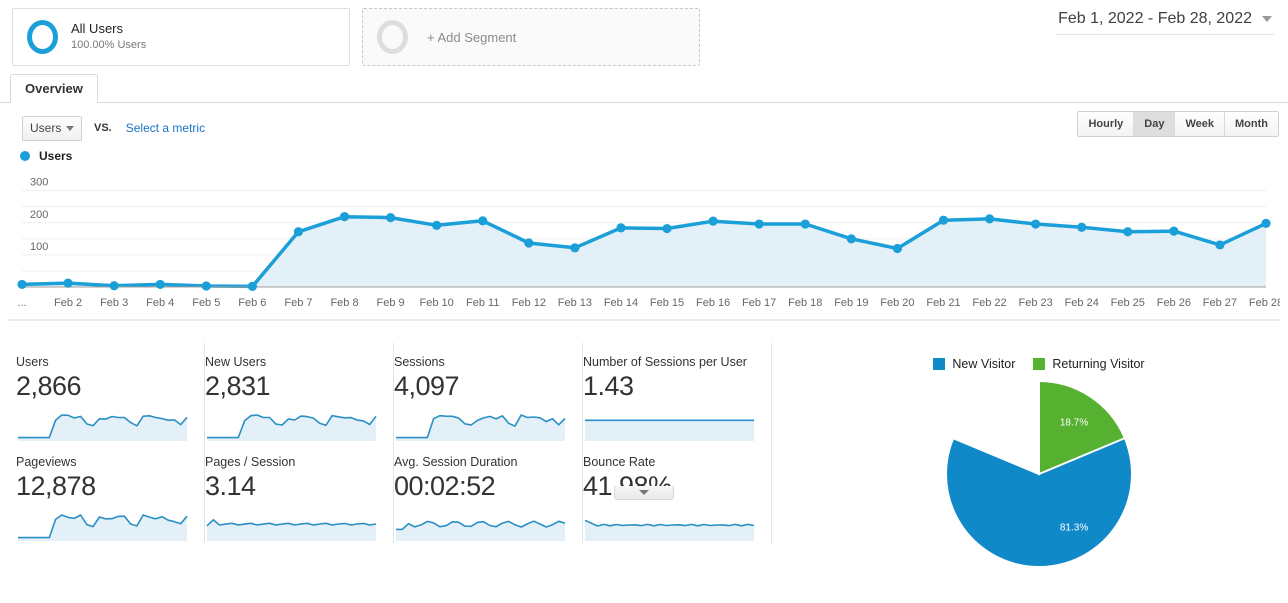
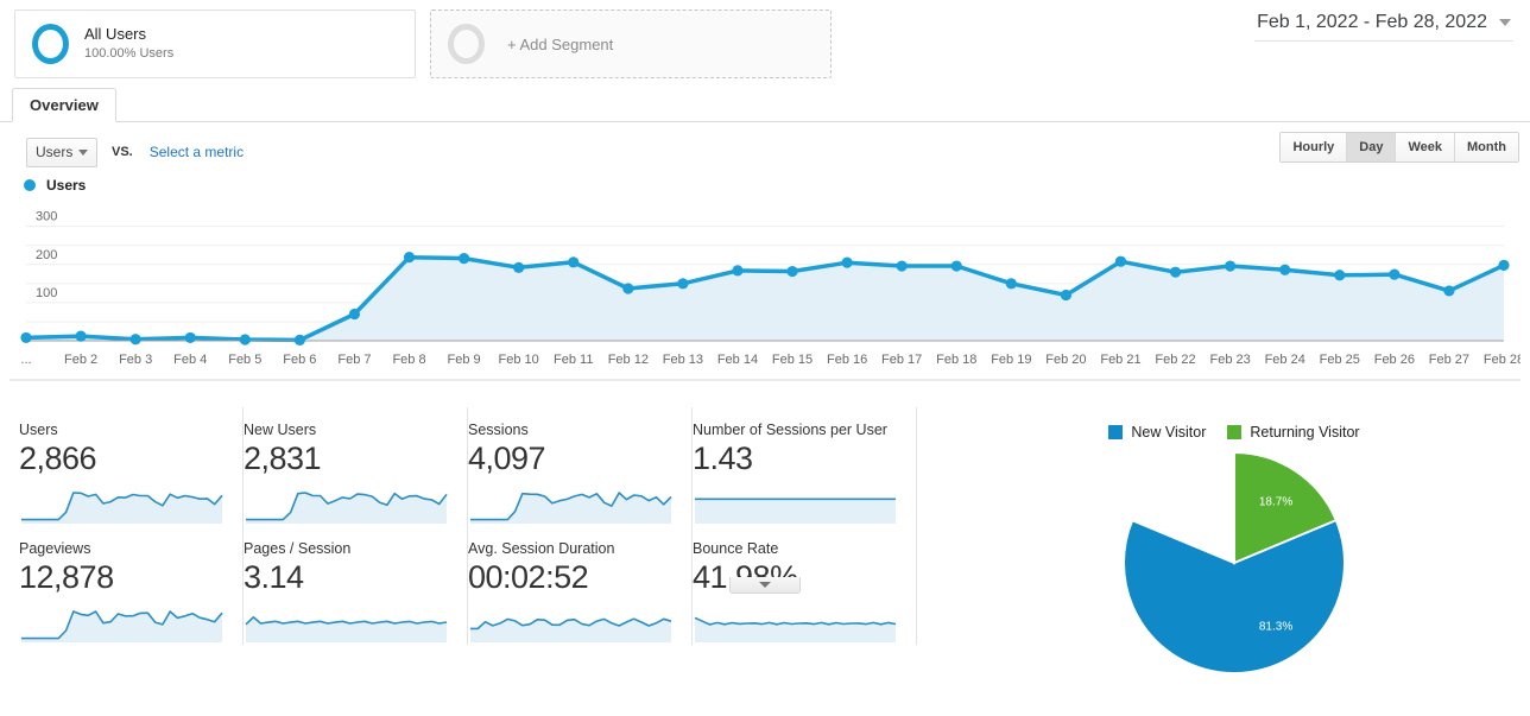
Feb 7: 170 -> 70
Feb 13: 120 -> 150
Feb 22: 210 -> 180
